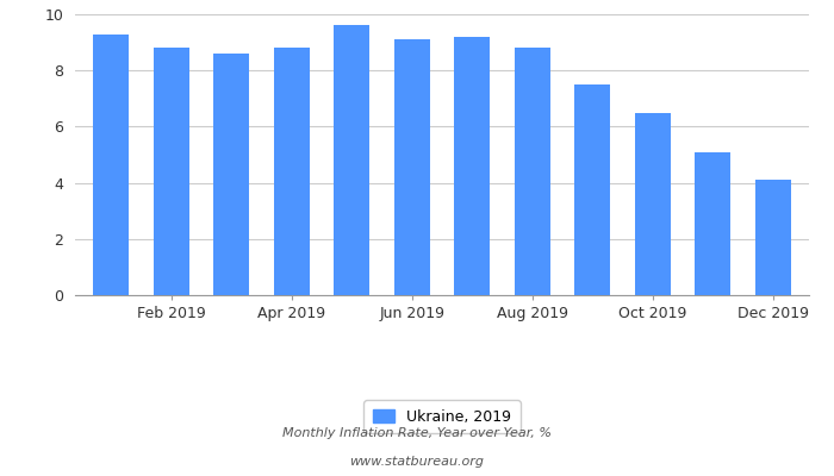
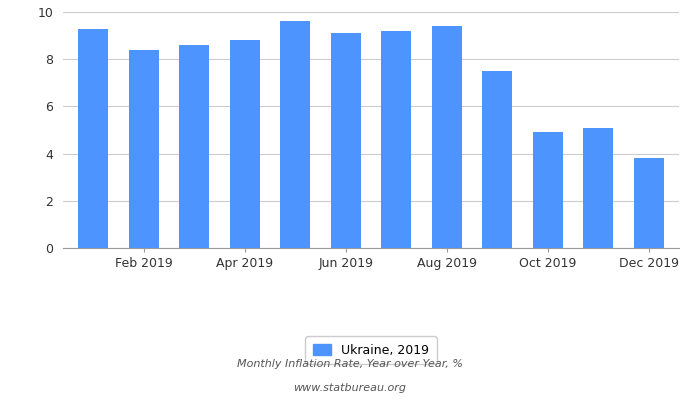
Feb 2019: 8.8 -> 8.4
Aug 2019: 8.8 -> 9.4
Oct 2019: 6.5 -> 4.9
Dec 2019: 4.1 -> 3.8
